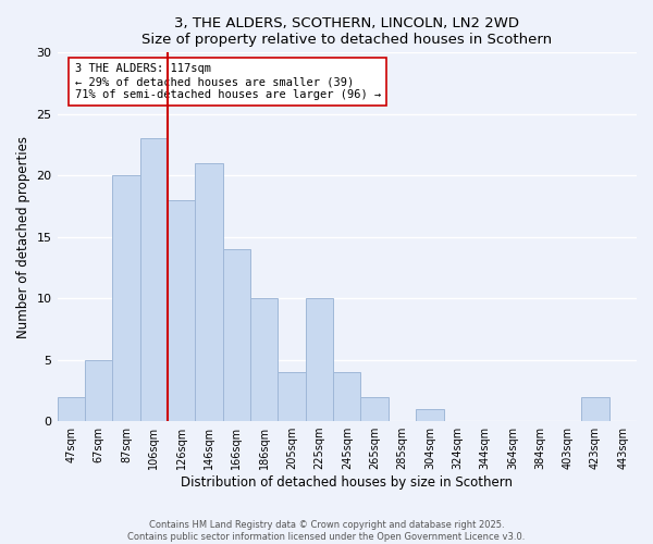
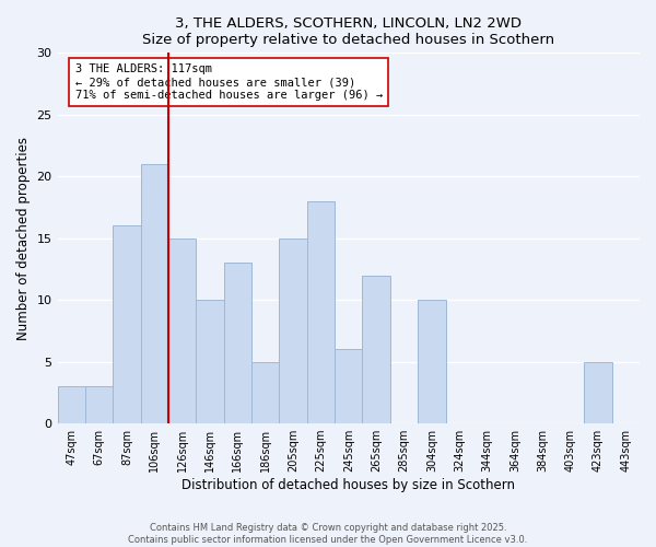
47sqm: 2 -> 3
67sqm: 5 -> 3
87sqm: 20 -> 16
106sqm: 23 -> 21
126sqm: 18 -> 15
146sqm: 21 -> 10
166sqm: 14 -> 13
186sqm: 10 -> 5
205sqm: 4 -> 15
225sqm: 10 -> 18
245sqm: 4 -> 6
265sqm: 2 -> 12
304sqm: 1 -> 10
423sqm: 2 -> 5
